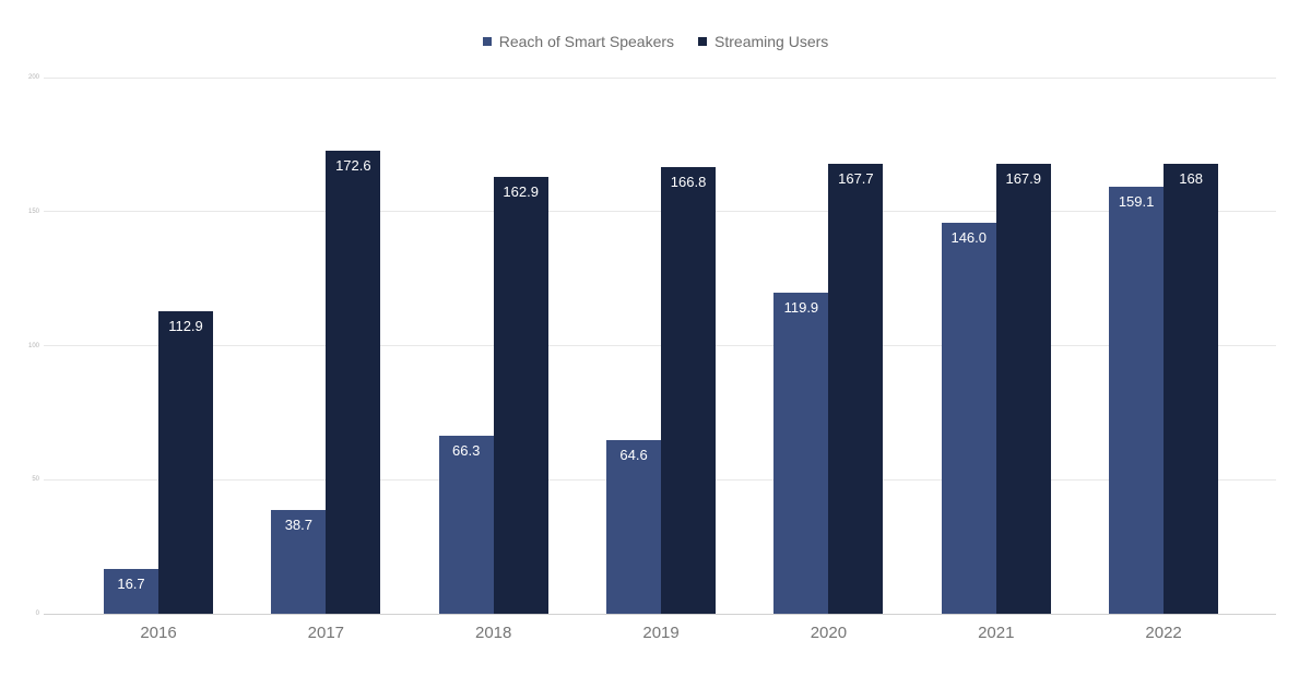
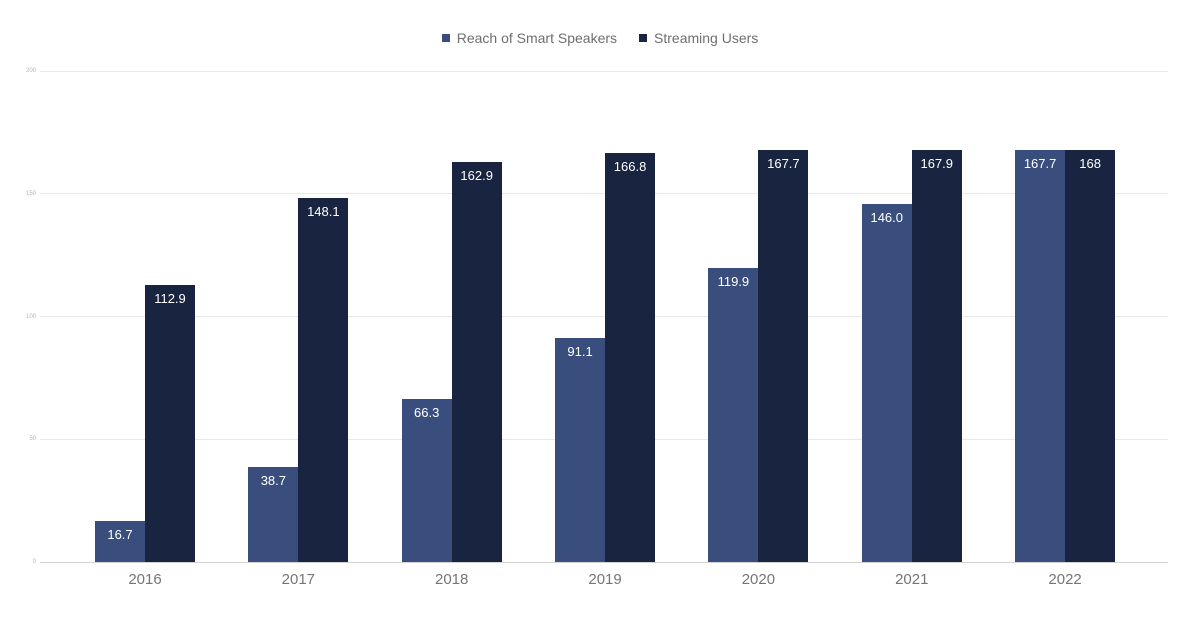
Streaming Users/2017: 172.6 -> 148.1
Reach of Smart Speakers/2019: 64.6 -> 91.1
Reach of Smart Speakers/2022: 159.1 -> 167.7
